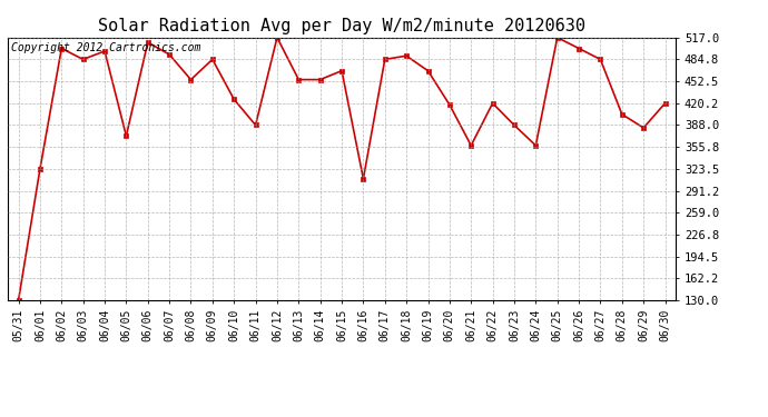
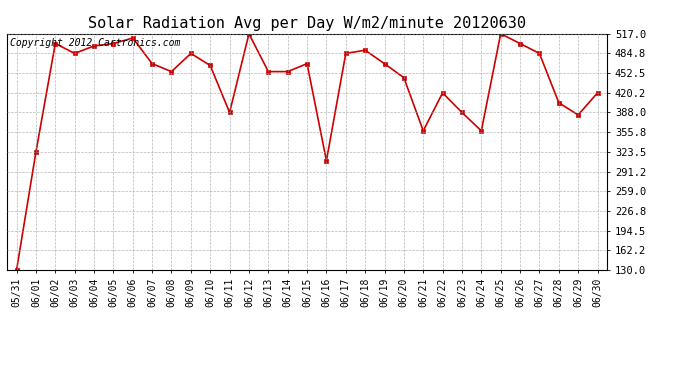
06/05: 372 -> 501
06/07: 492 -> 468
06/10: 426 -> 465
06/20: 418 -> 445
